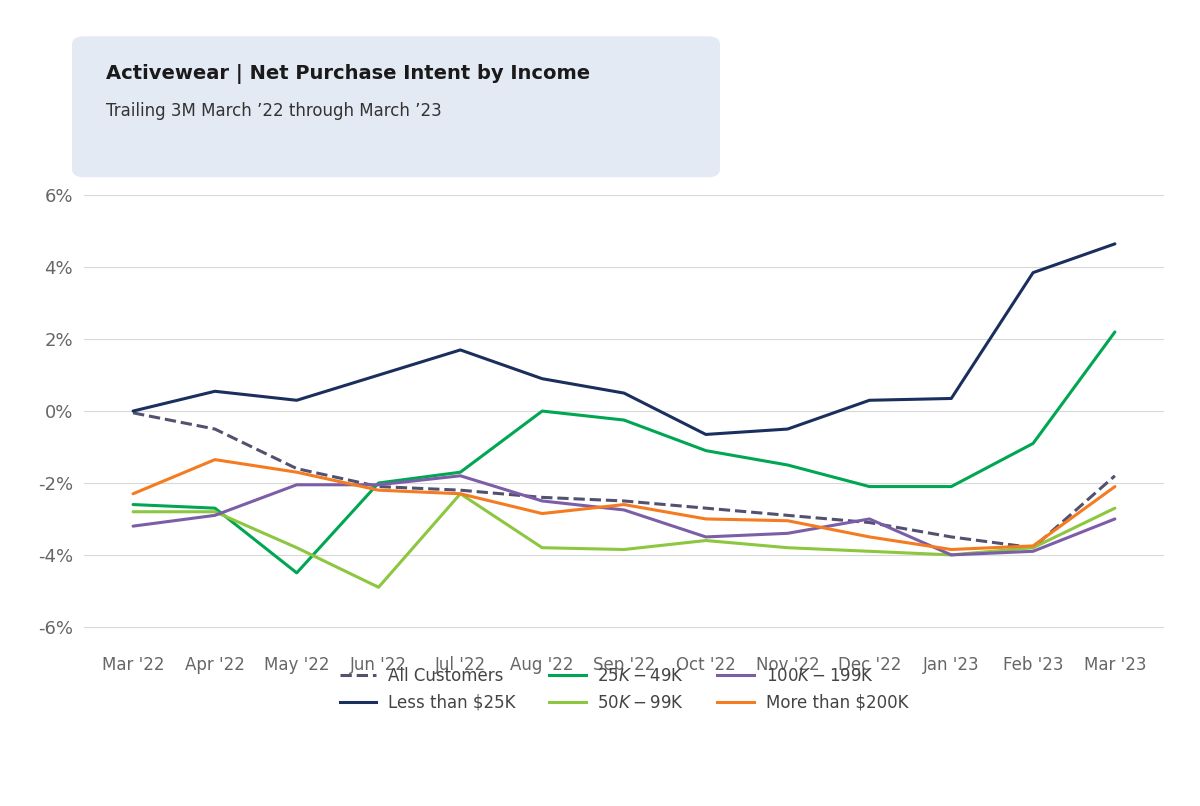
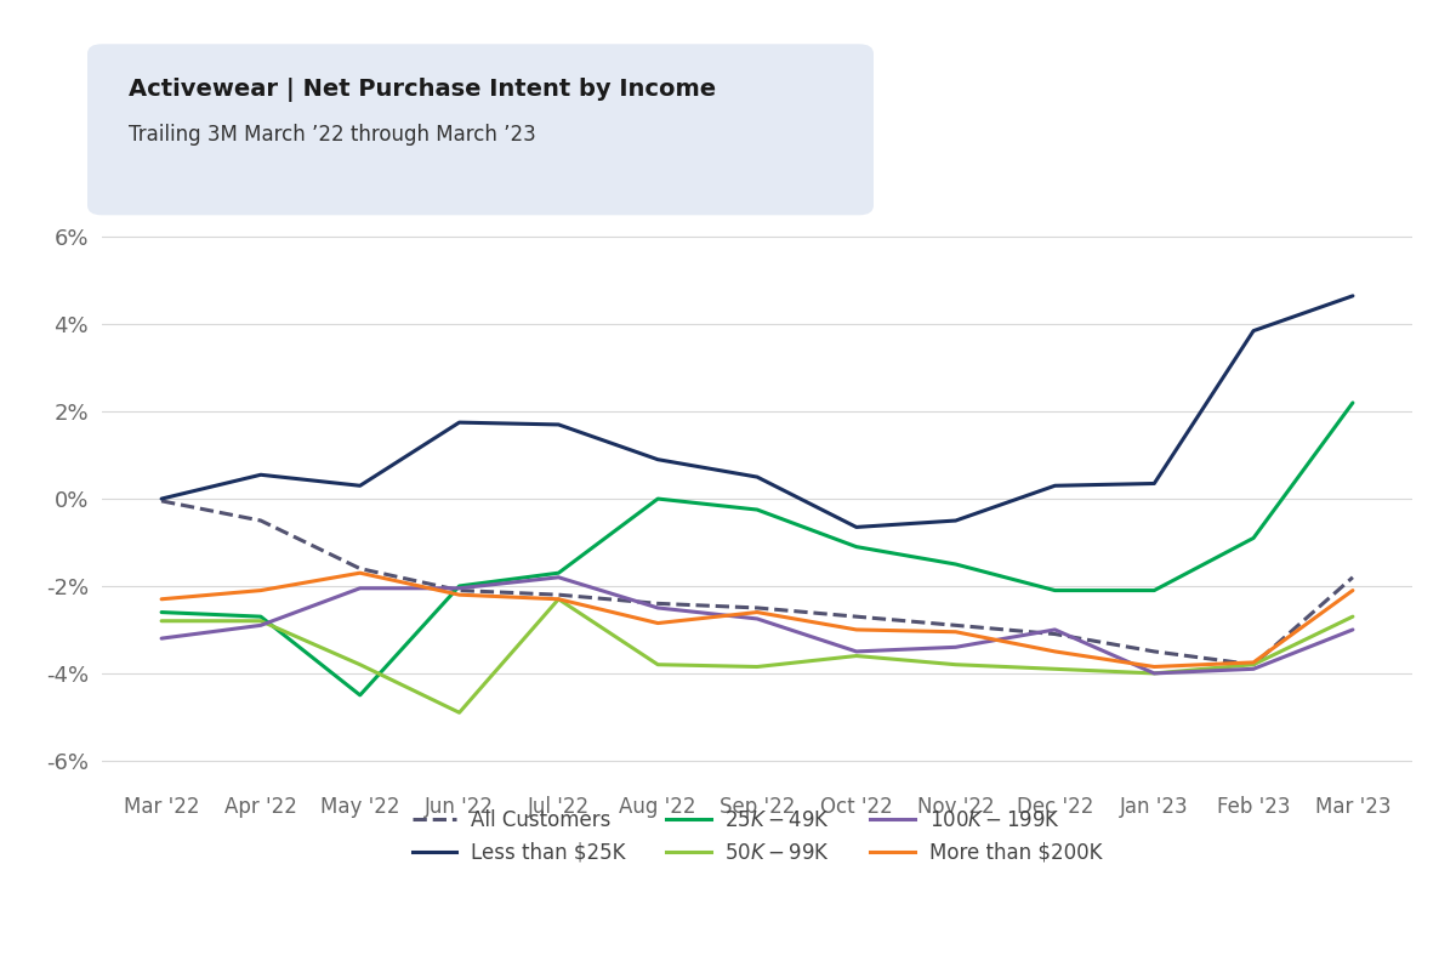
More than $200K/Apr '22: -1.35% -> -2.10%
Less than $25K/Jun '22: 1.00% -> 1.75%
